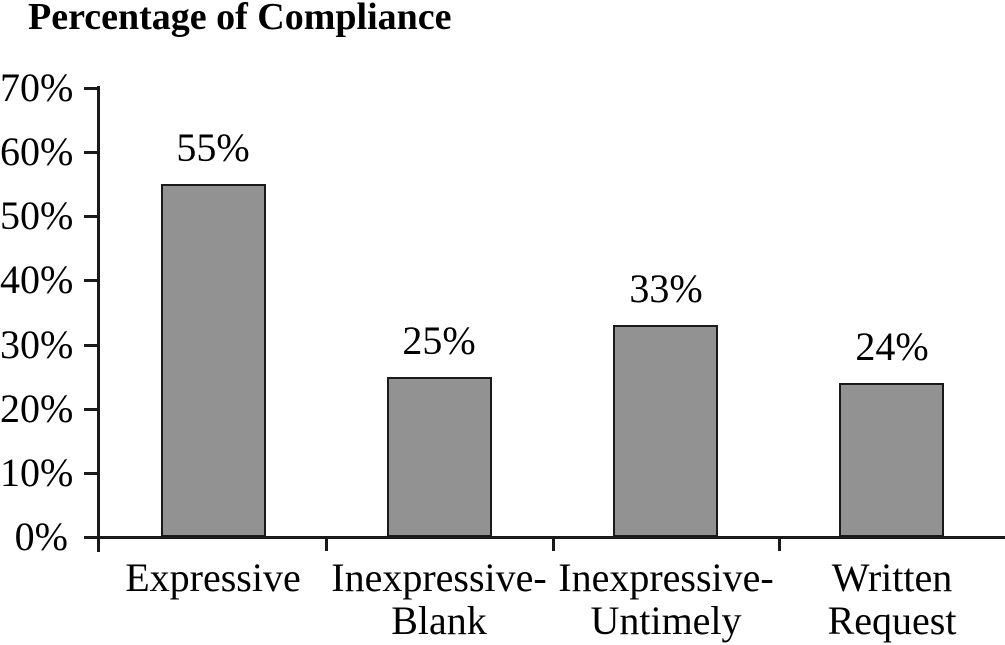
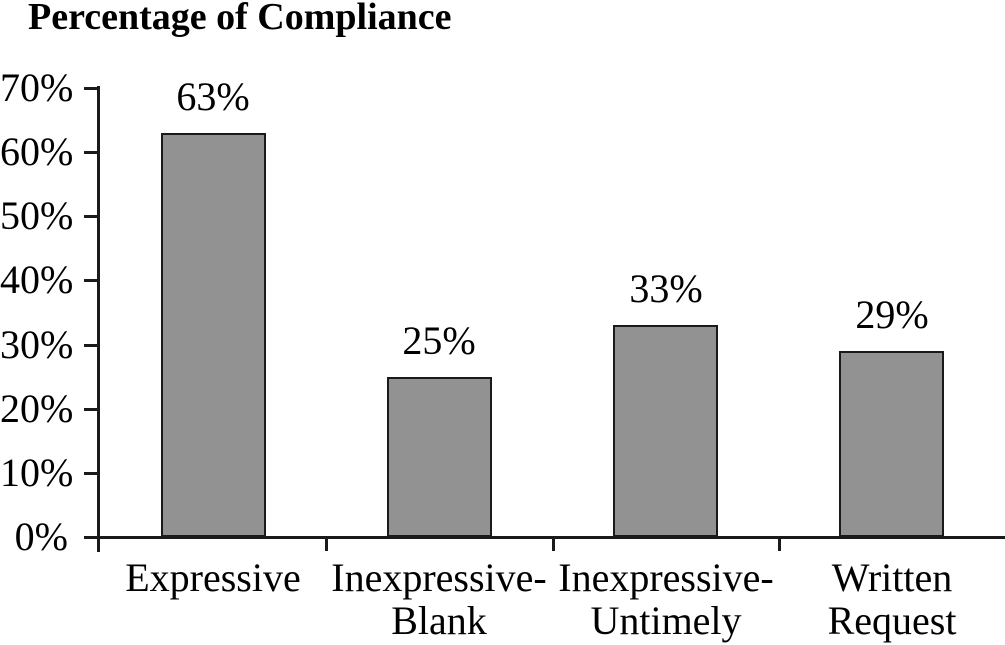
Expressive: 55% -> 63%
Written Request: 24% -> 29%
